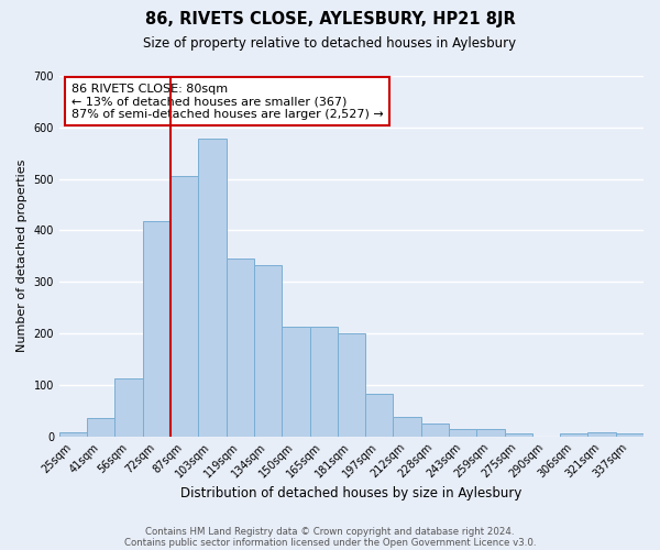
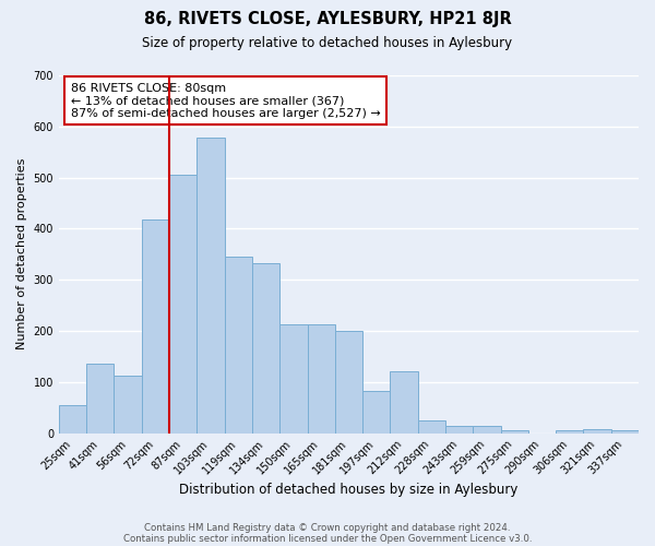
25sqm: 8 -> 55
41sqm: 35 -> 135
212sqm: 38 -> 120
